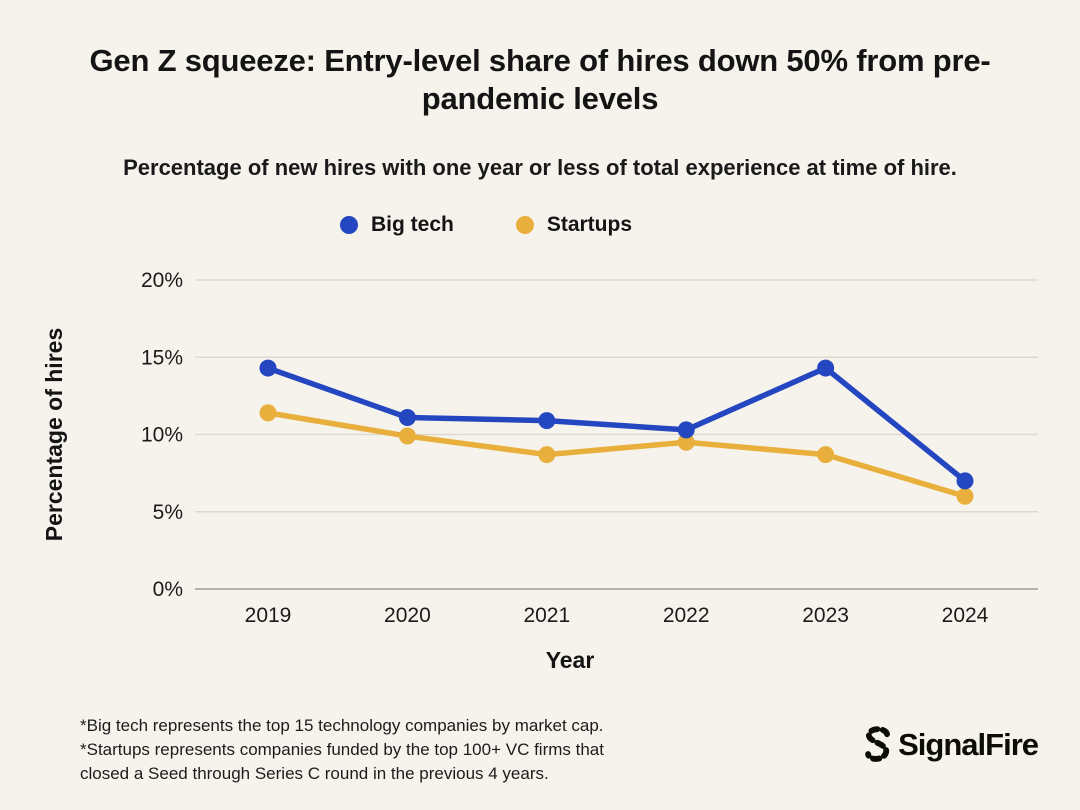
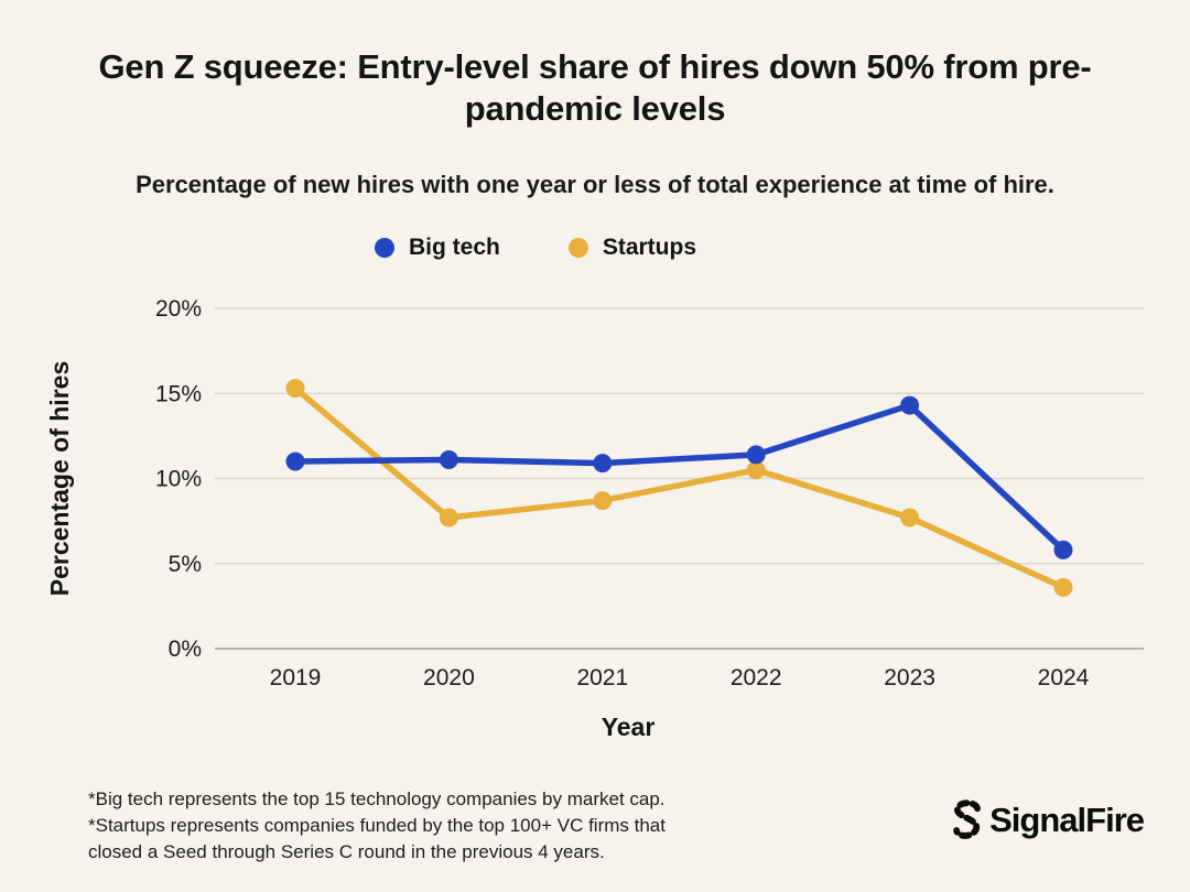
Big tech/2019: 14.3% -> 11.0%
Startups/2019: 11.4% -> 15.3%
Startups/2020: 9.9% -> 7.7%
Big tech/2022: 10.3% -> 11.4%
Startups/2022: 9.5% -> 10.5%
Startups/2023: 8.7% -> 7.7%
Big tech/2024: 7.0% -> 5.8%
Startups/2024: 6.0% -> 3.6%
